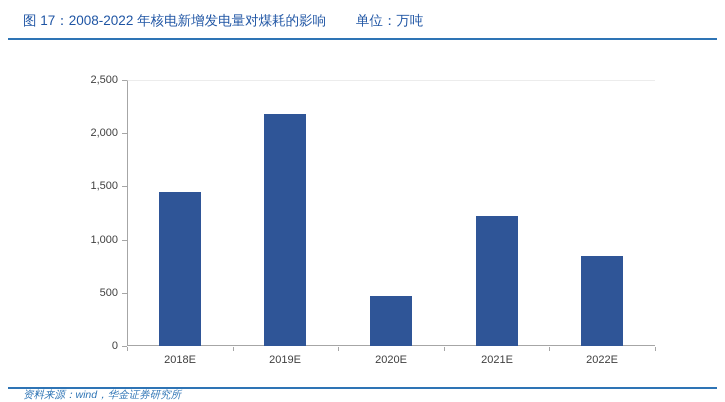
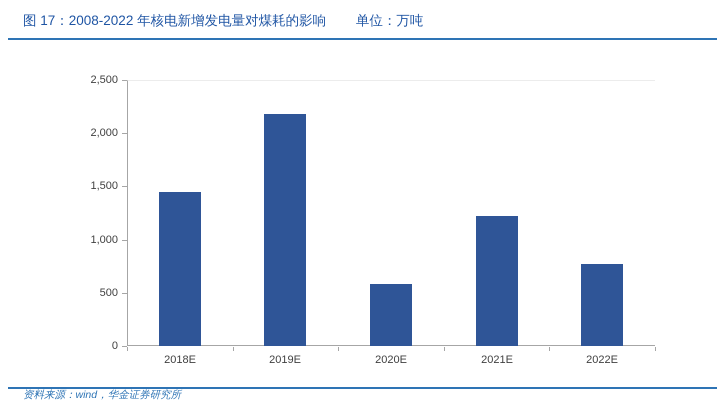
2020E: 470 -> 580
2022E: 850 -> 770
